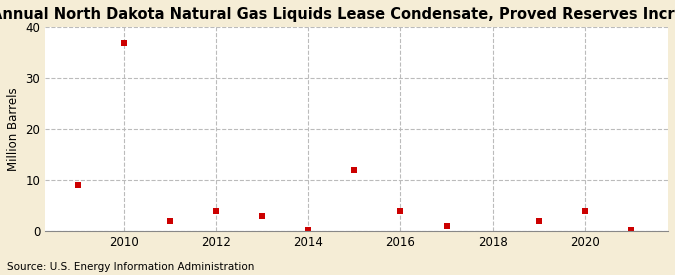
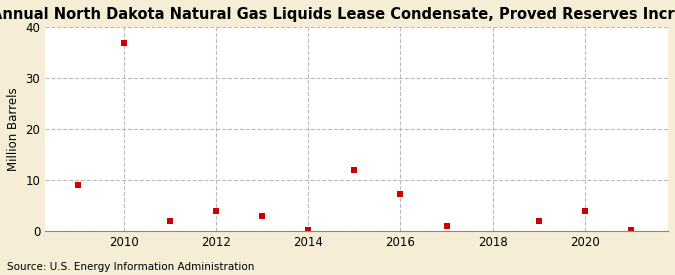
2016: 4.0 -> 7.2
